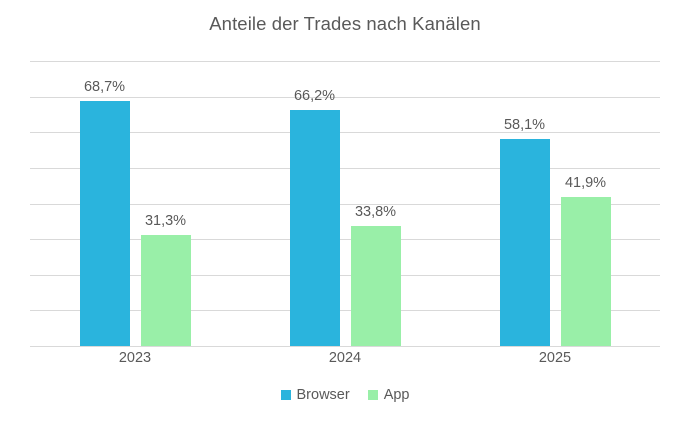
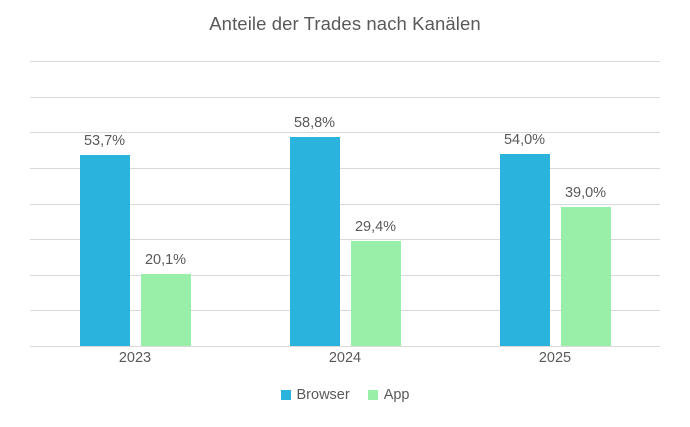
Browser/2023: 68,7% -> 53,7%
App/2023: 31,3% -> 20,1%
Browser/2024: 66,2% -> 58,8%
App/2024: 33,8% -> 29,4%
Browser/2025: 58,1% -> 54,0%
App/2025: 41,9% -> 39,0%
